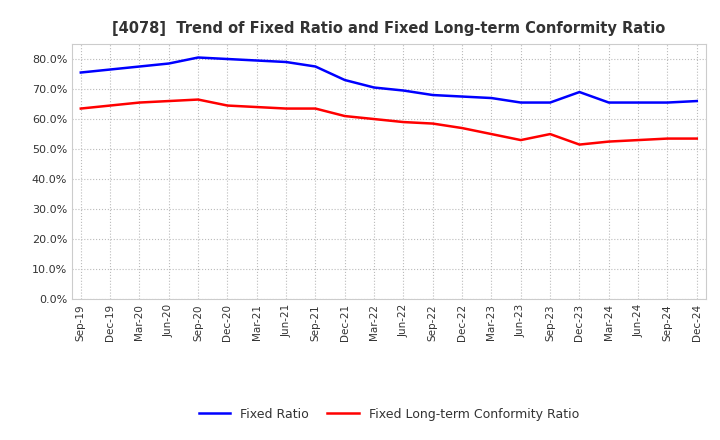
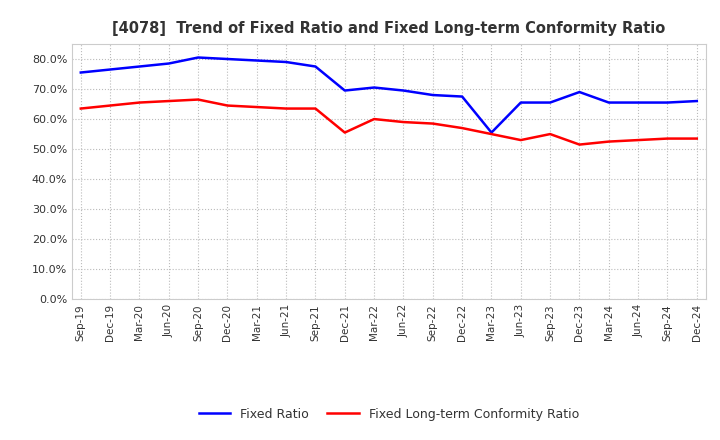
Fixed Ratio/Dec-21: 73.0% -> 69.5%
Fixed Long-term Conformity Ratio/Dec-21: 61.0% -> 55.5%
Fixed Ratio/Mar-23: 67.0% -> 55.5%
